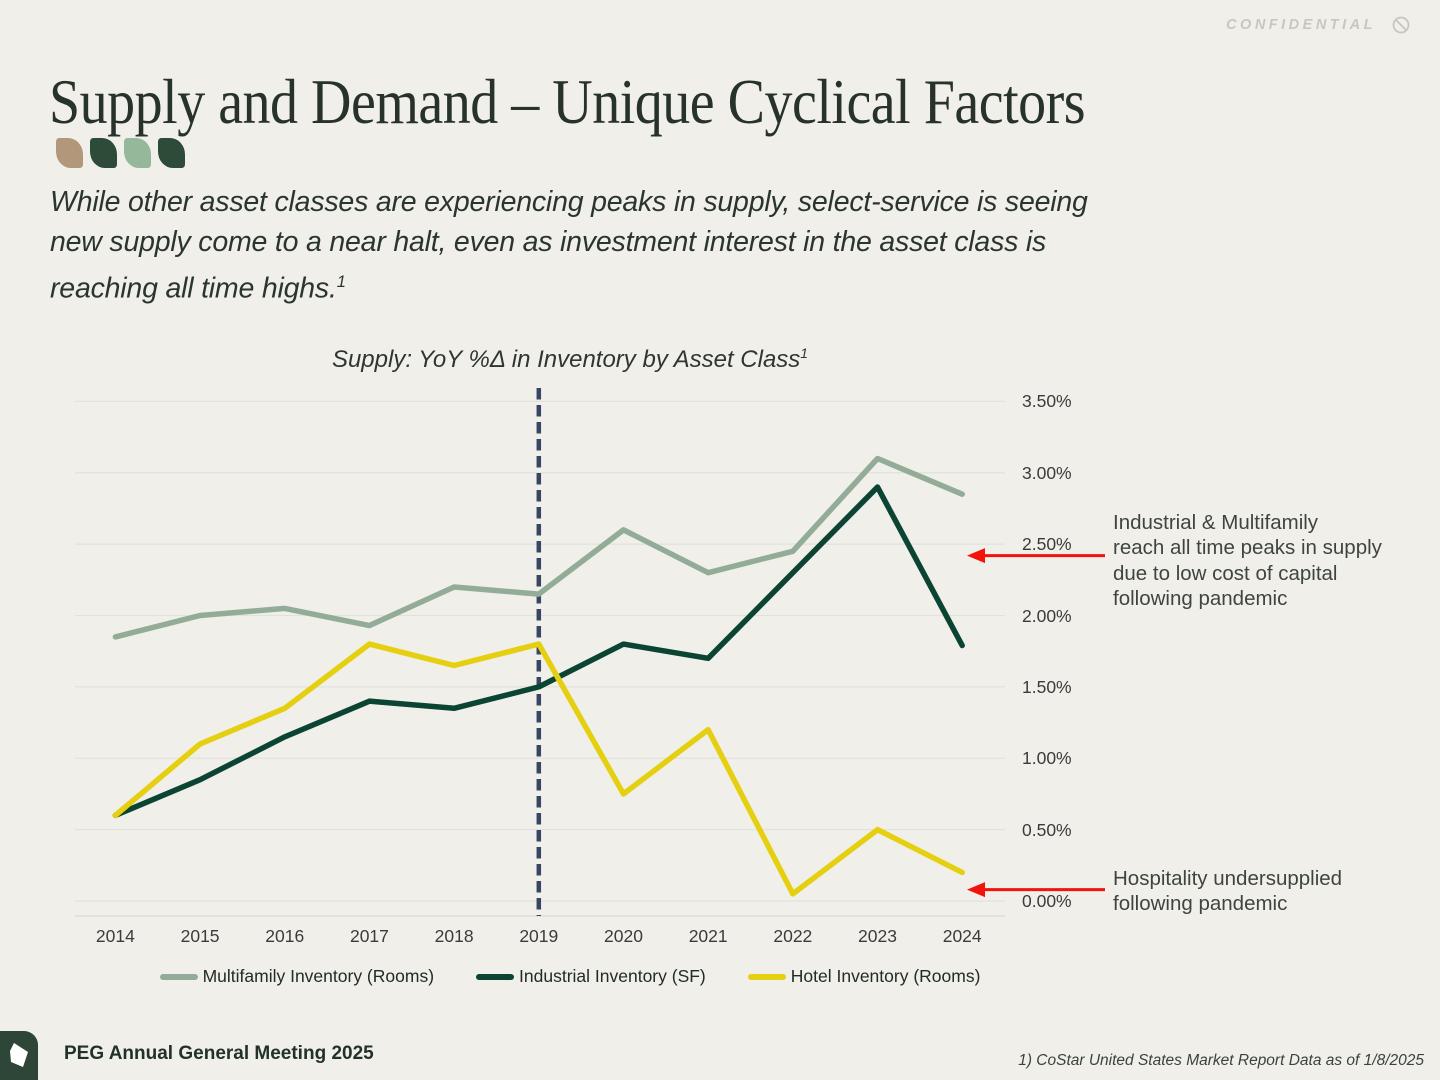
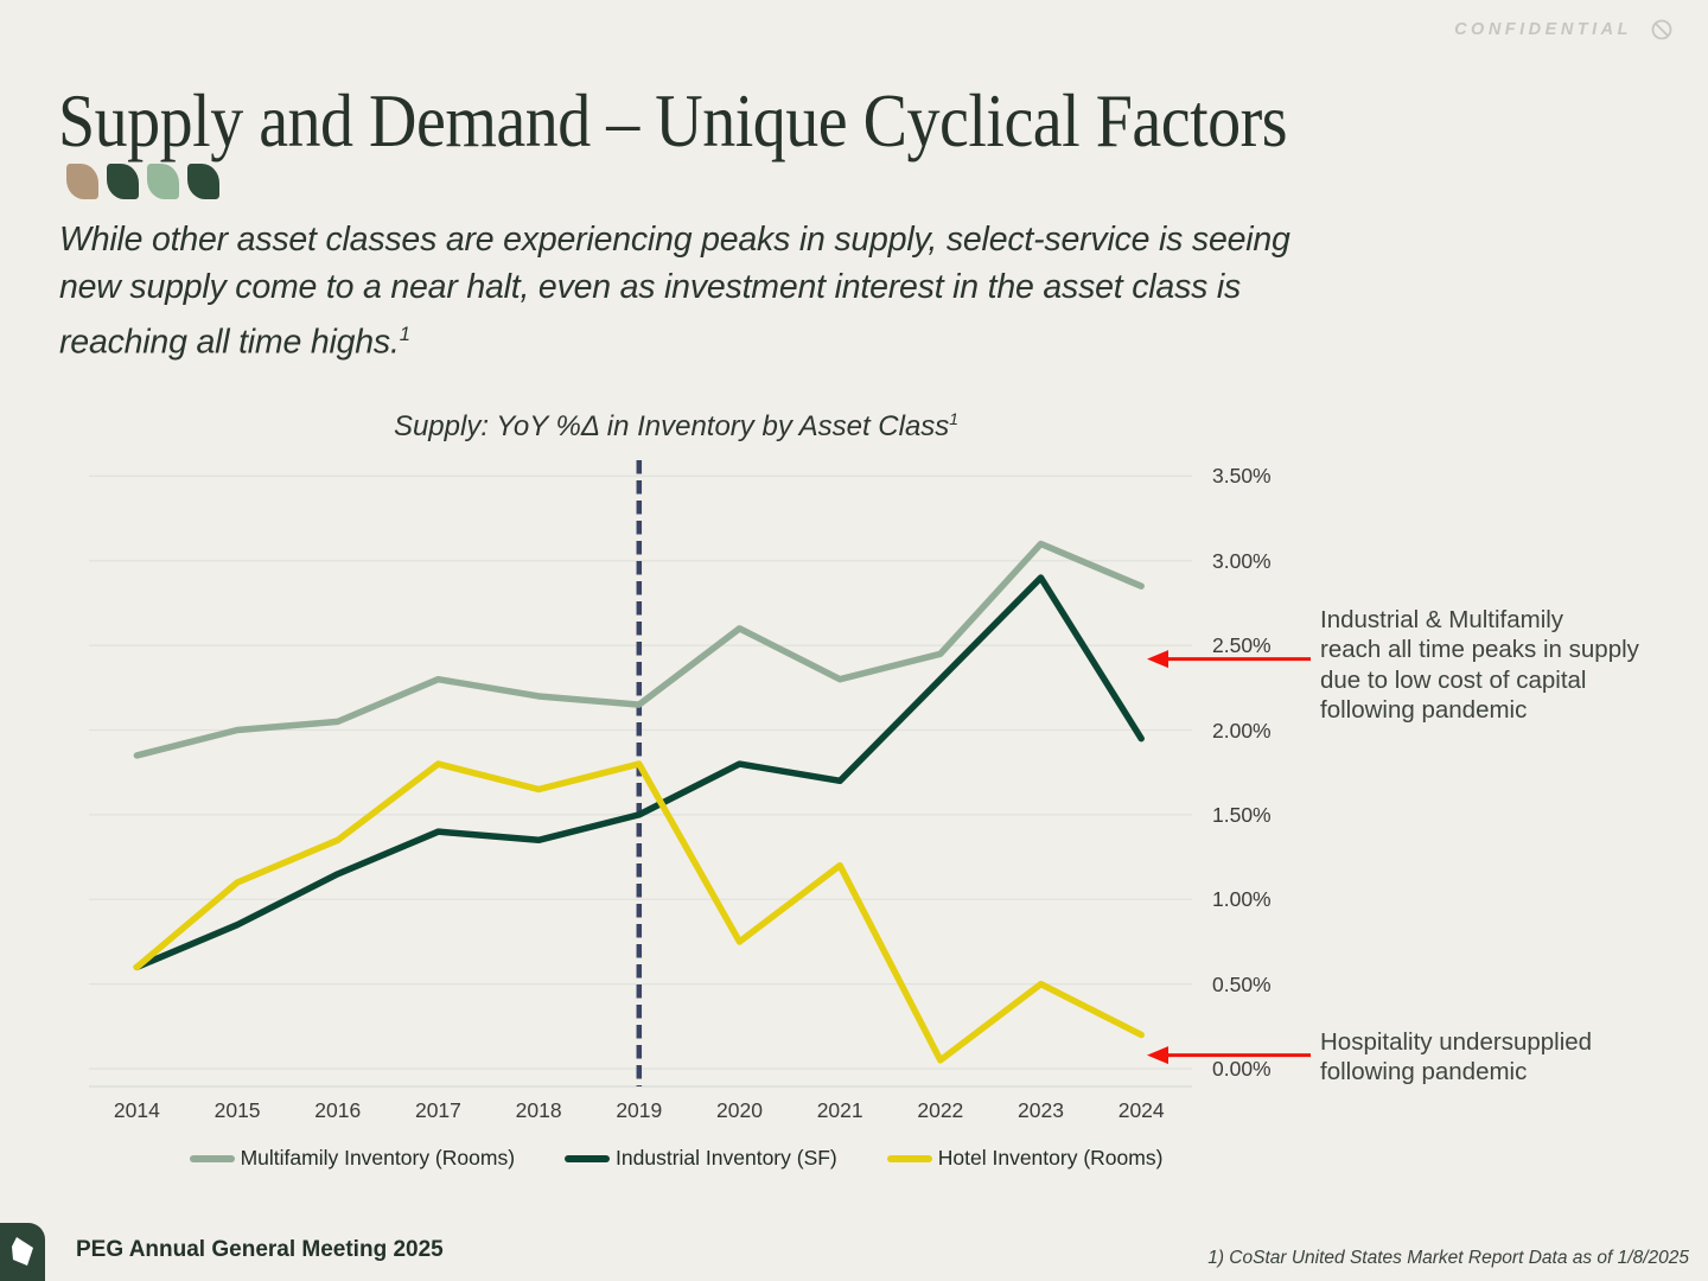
Multifamily Inventory (Rooms)/2017: 1.93% -> 2.30%
Industrial Inventory (SF)/2024: 1.79% -> 1.95%
